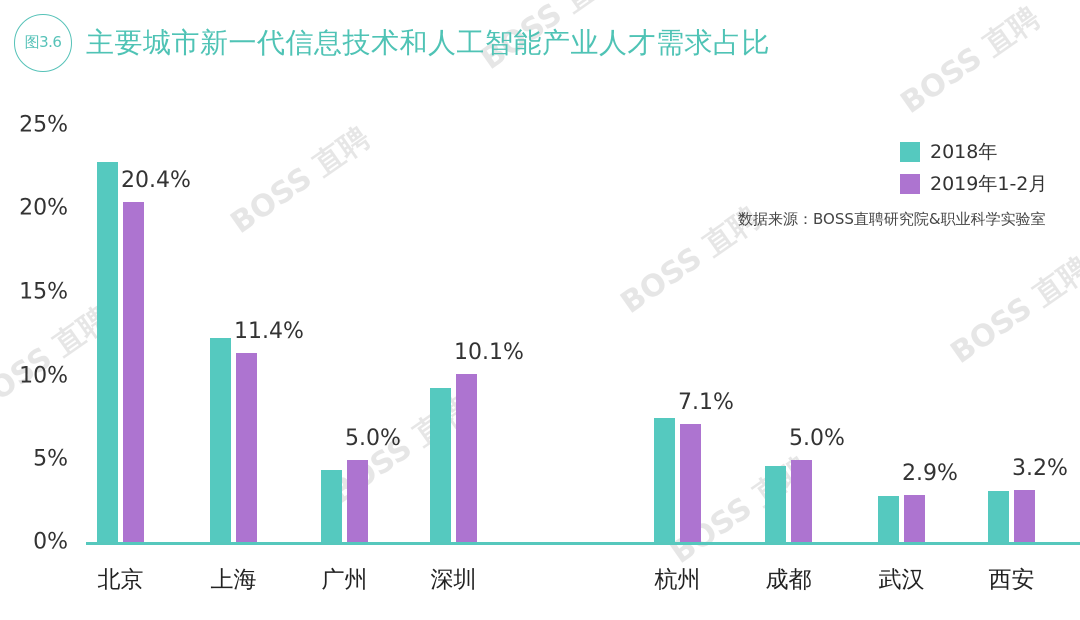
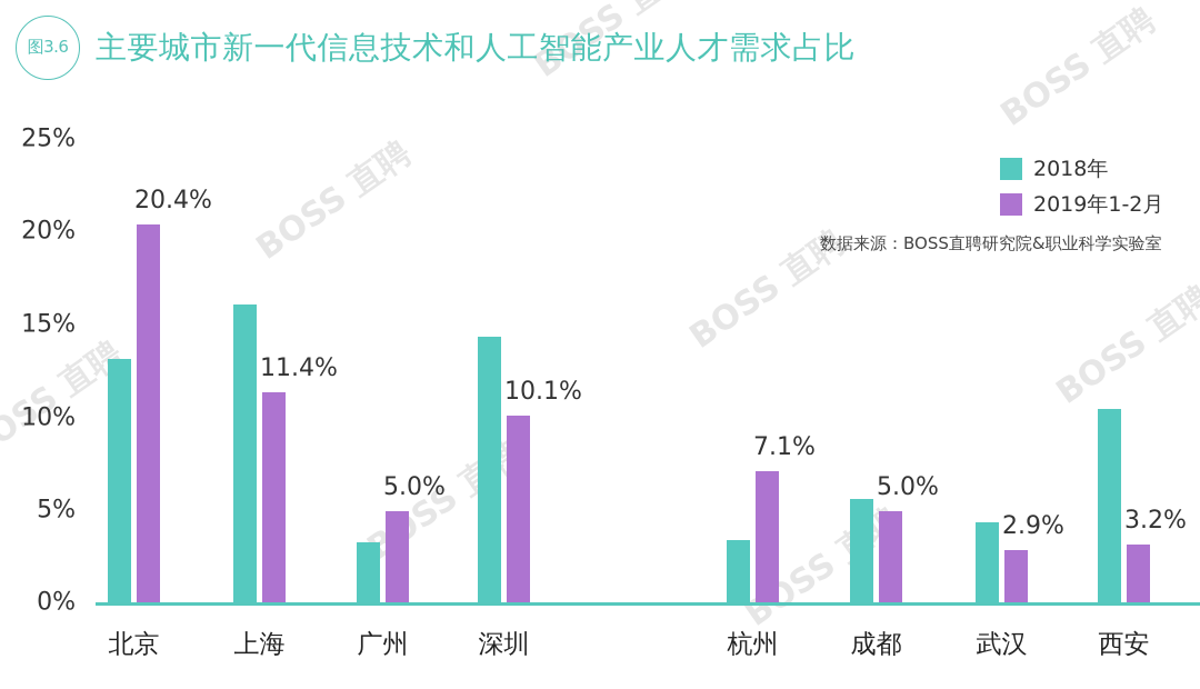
2018年/北京: 22.8% -> 13.2%
2018年/上海: 12.3% -> 16.1%
2018年/广州: 4.4% -> 3.3%
2018年/深圳: 9.3% -> 14.4%
2018年/杭州: 7.5% -> 3.4%
2018年/成都: 4.6% -> 5.6%
2018年/武汉: 2.8% -> 4.4%
2018年/西安: 3.1% -> 10.5%
